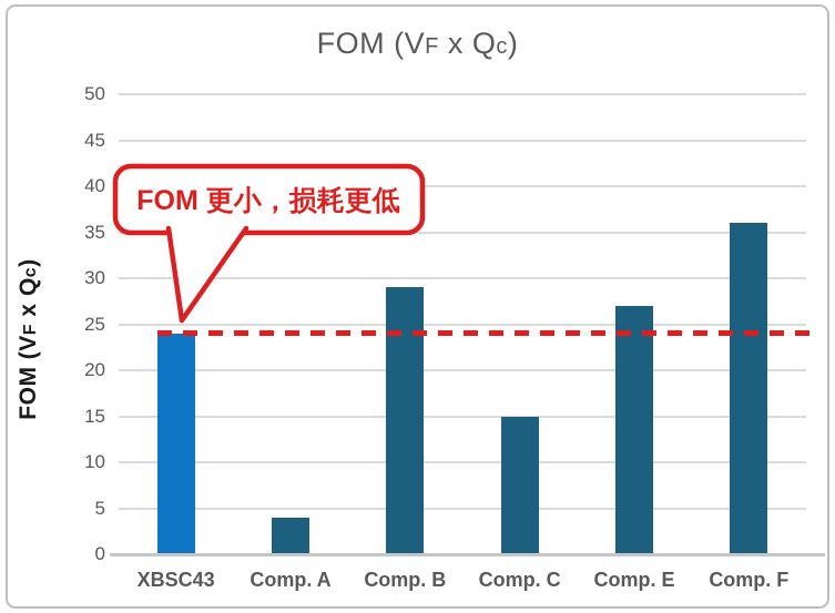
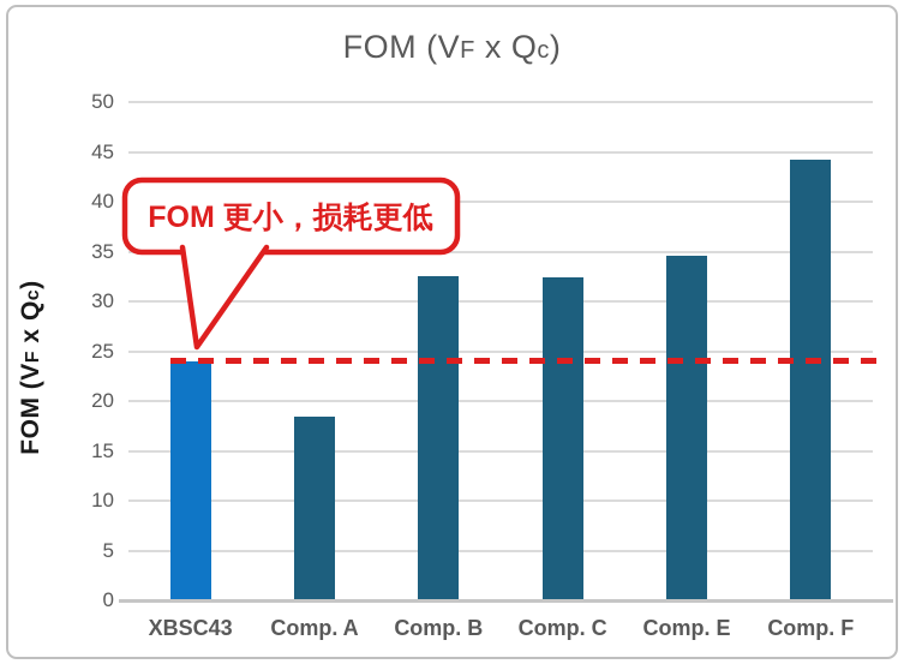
Comp. A: 4 -> 18
Comp. B: 29 -> 32
Comp. C: 15 -> 32
Comp. E: 27 -> 35
Comp. F: 36 -> 44
